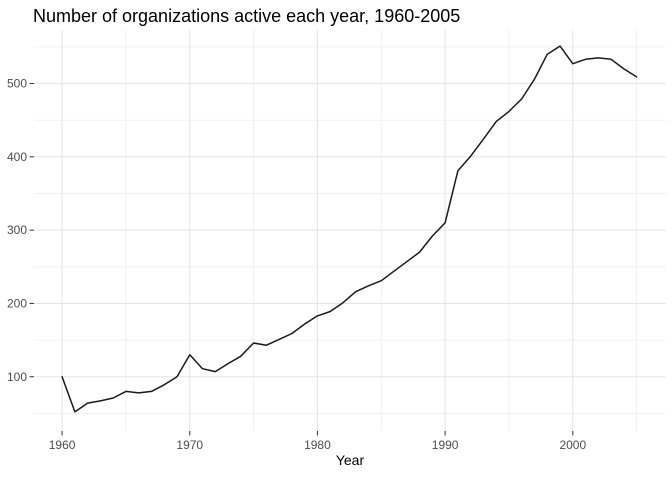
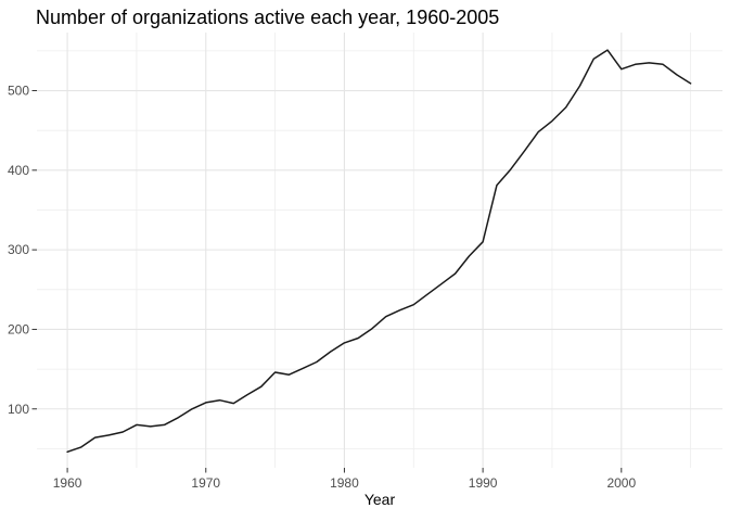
1960: 100 -> 50
1970: 130 -> 110
